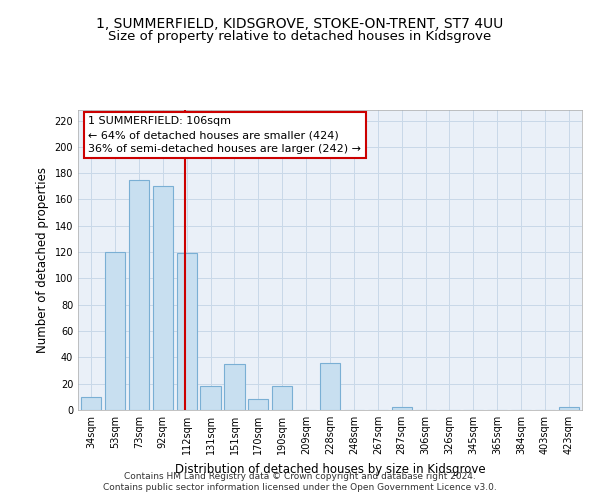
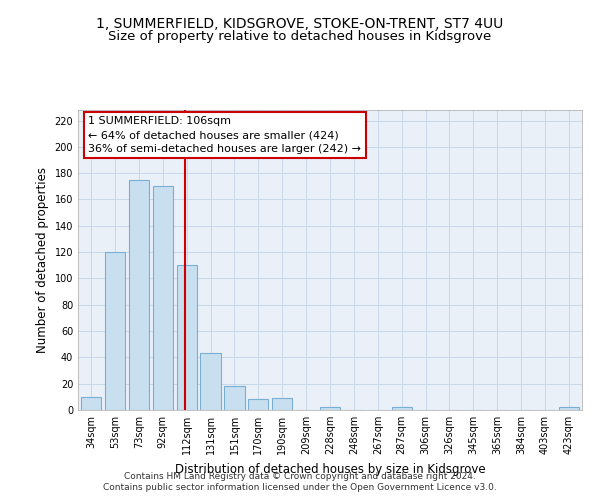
112sqm: 119 -> 110
131sqm: 18 -> 43
151sqm: 35 -> 18
190sqm: 18 -> 9
228sqm: 36 -> 2
